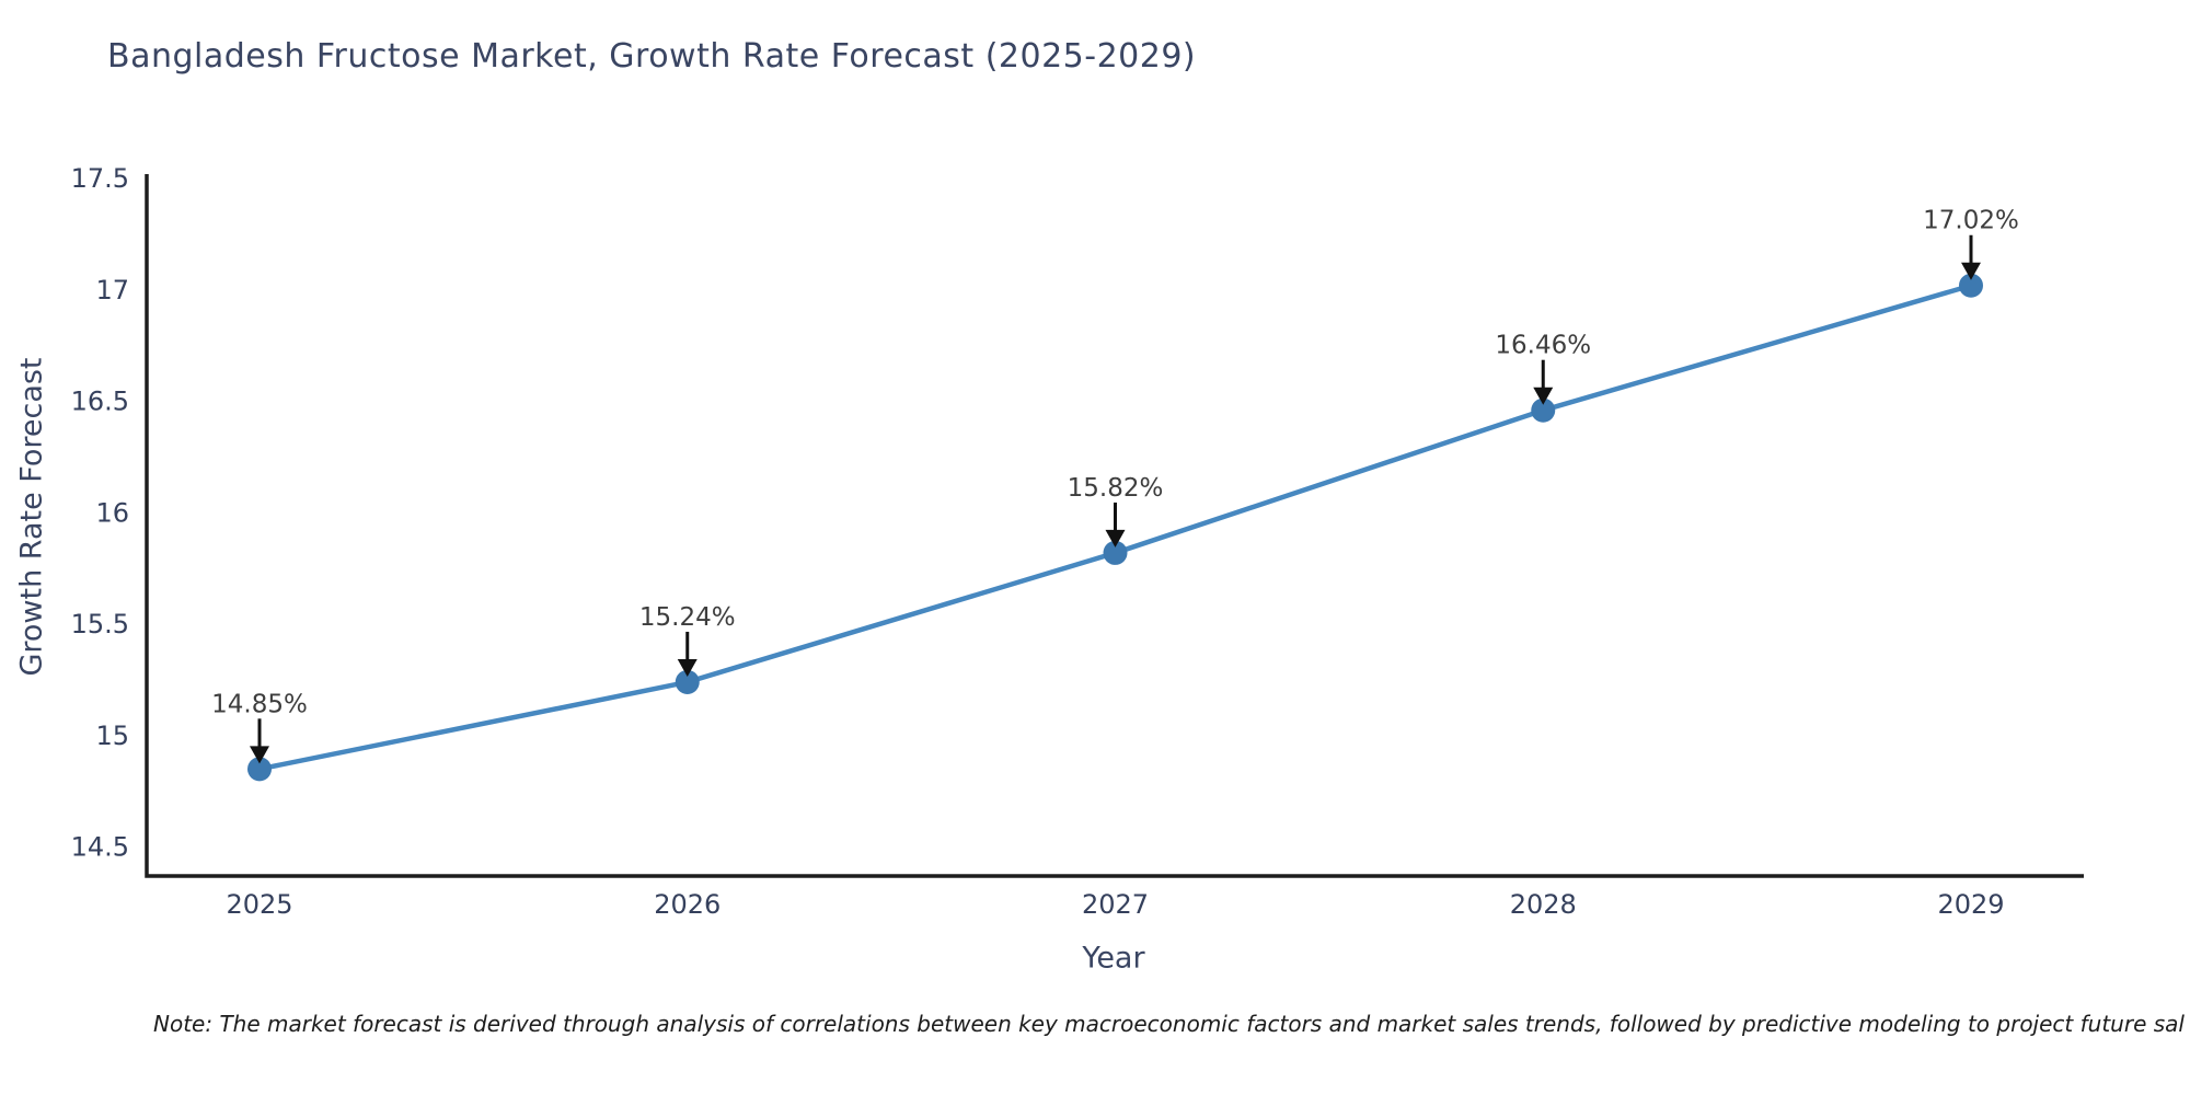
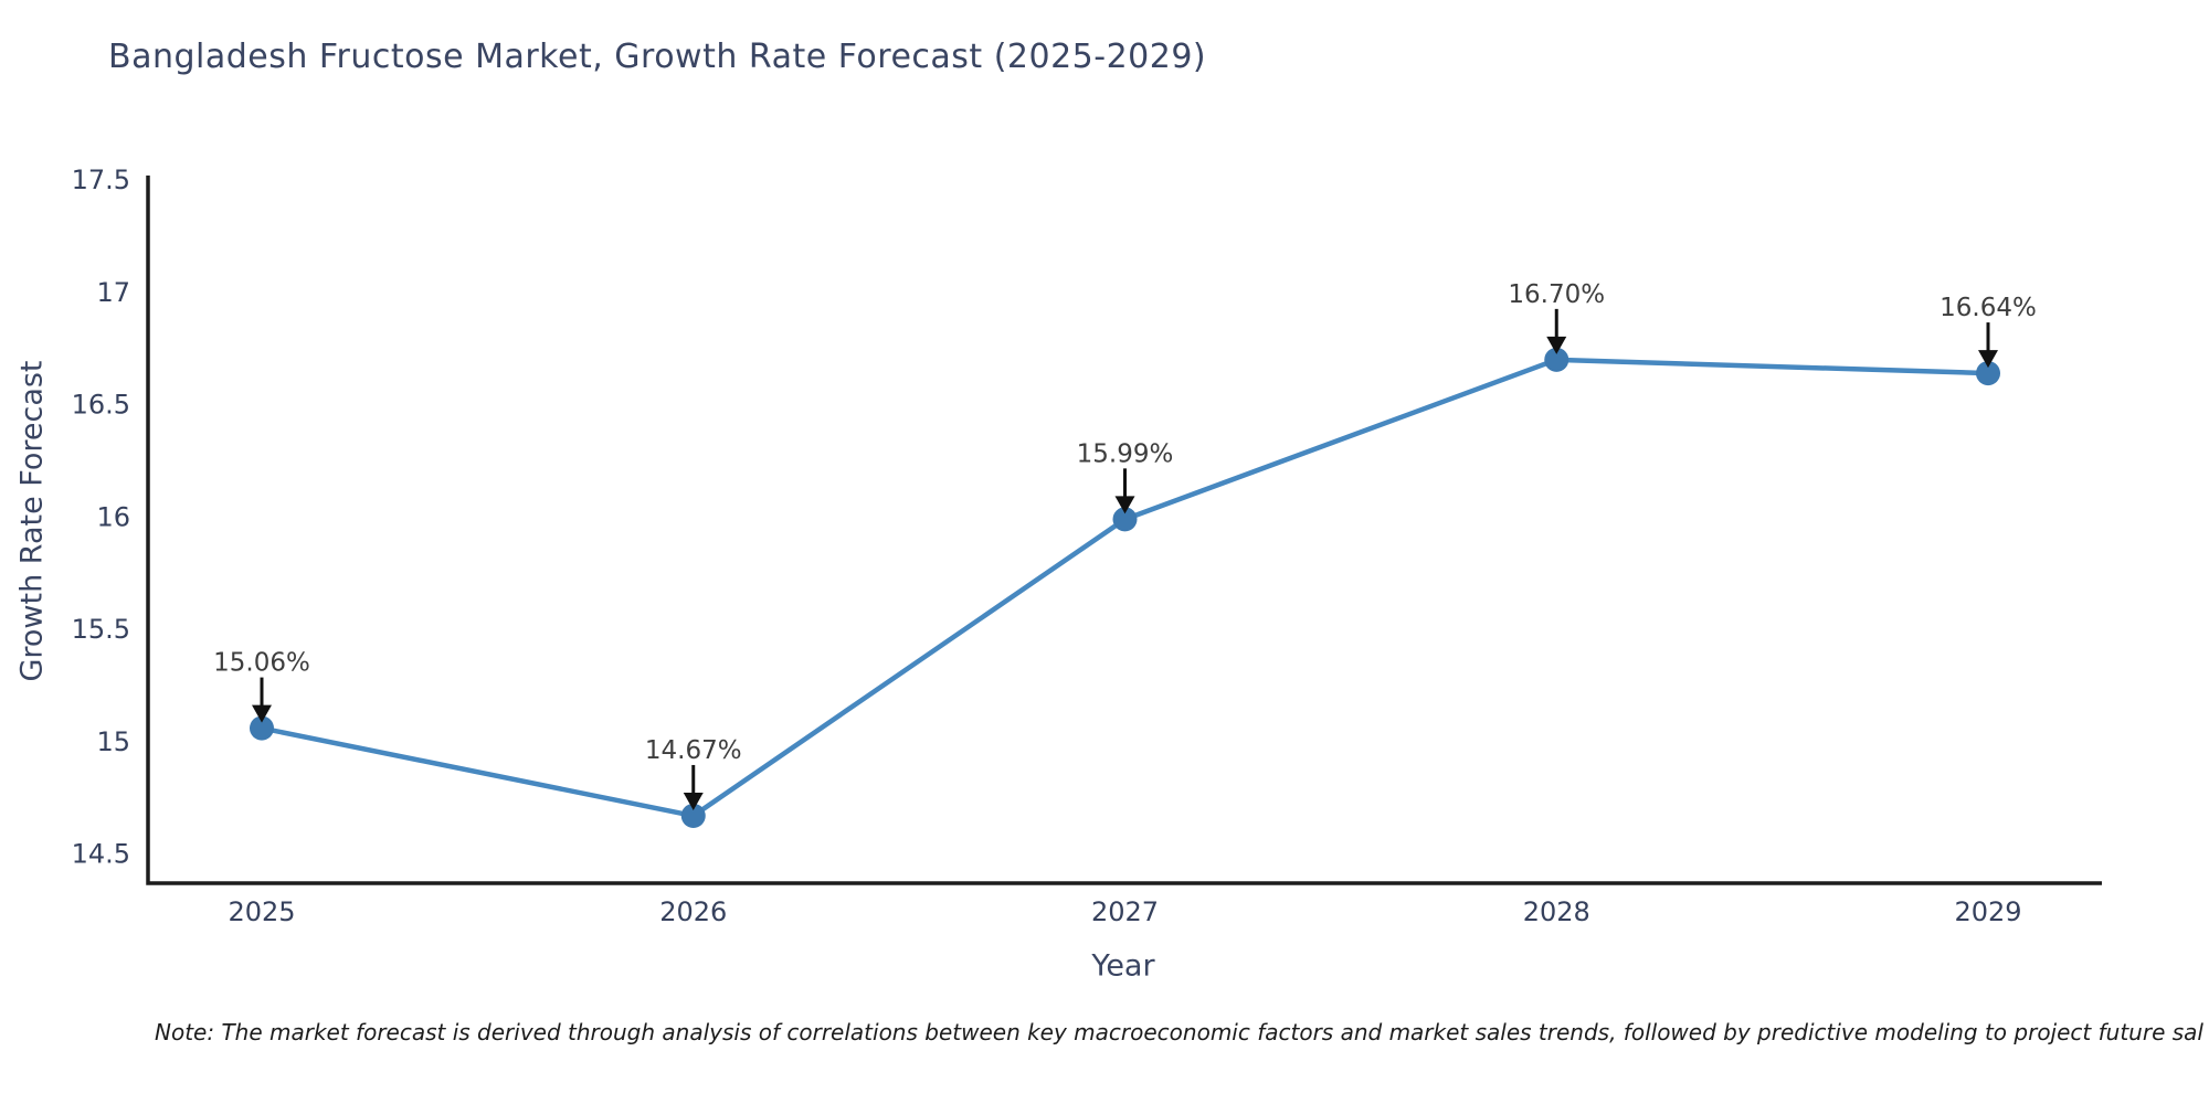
2025: 14.85% -> 15.06%
2026: 15.24% -> 14.67%
2027: 15.82% -> 15.99%
2028: 16.46% -> 16.70%
2029: 17.02% -> 16.64%
